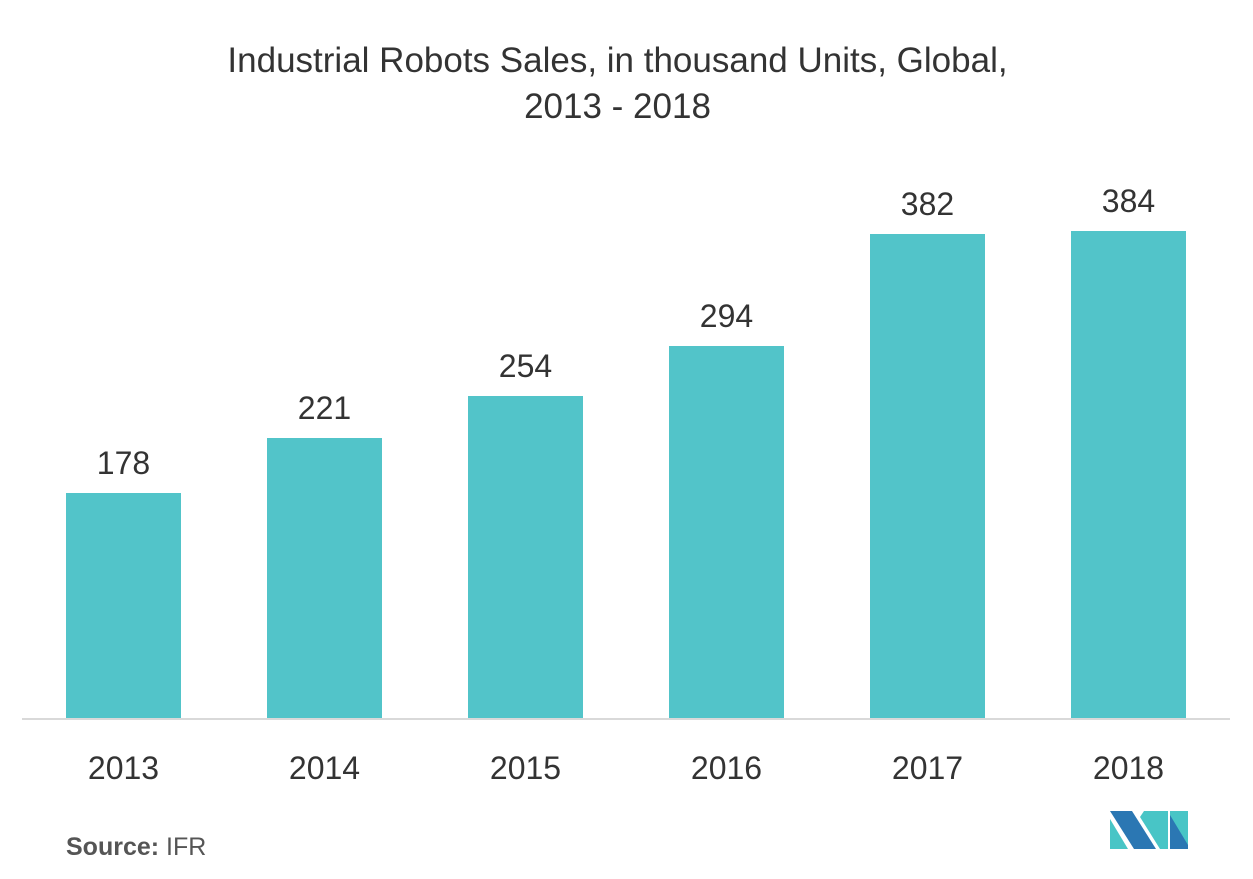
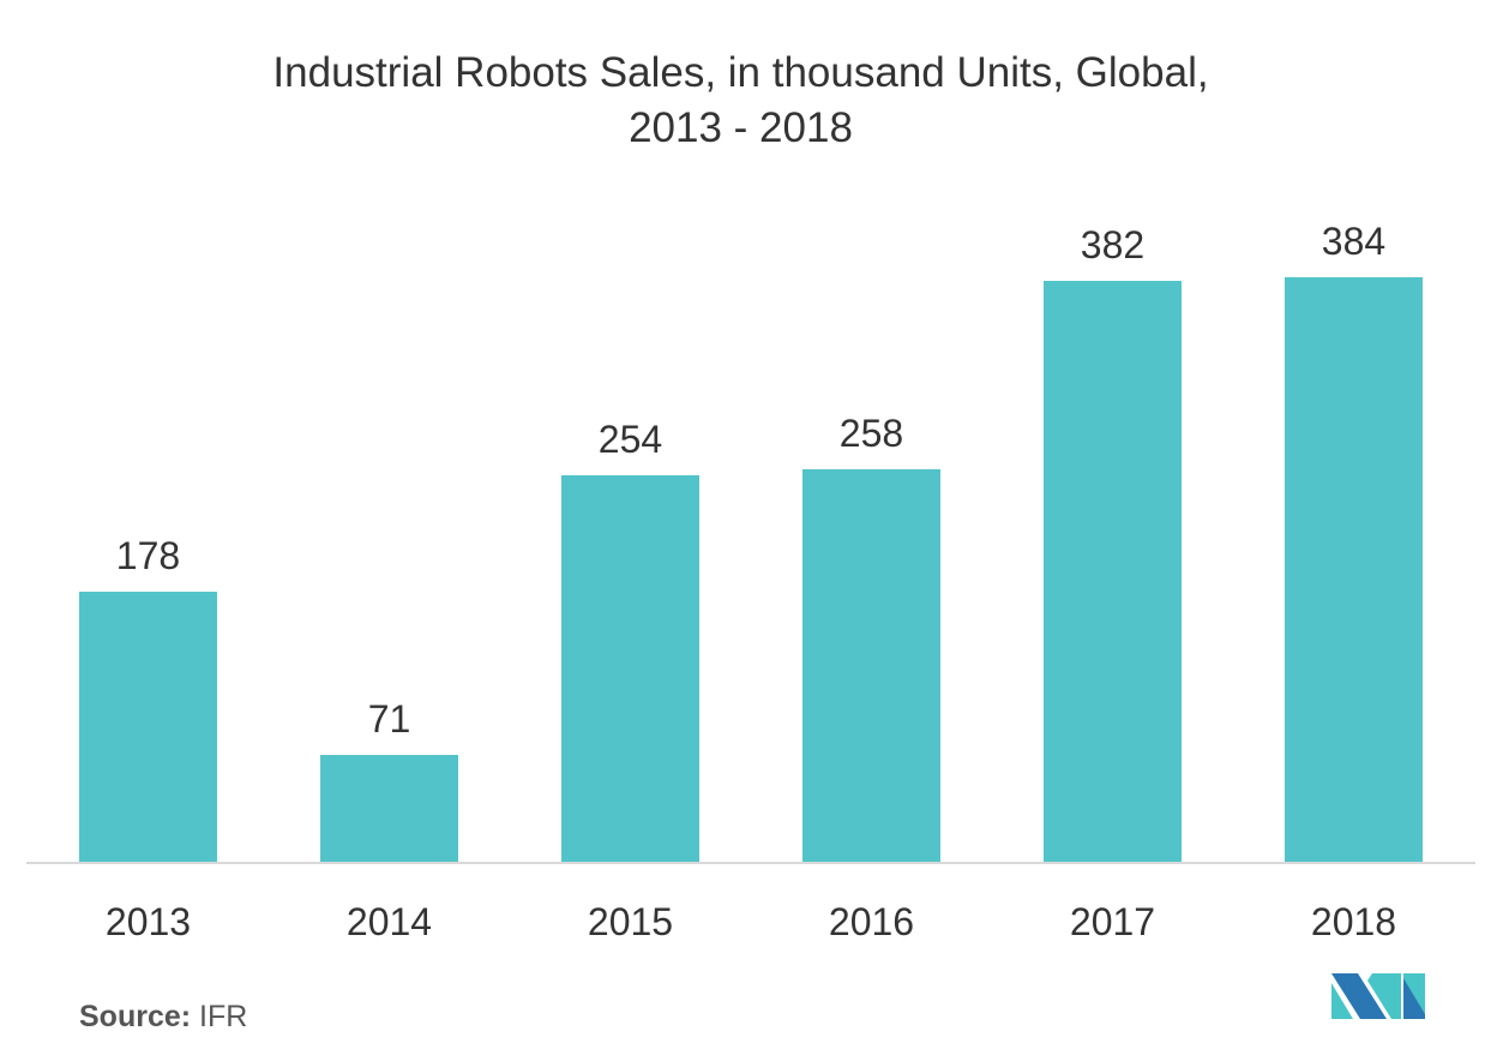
2014: 221 -> 71
2016: 294 -> 258
